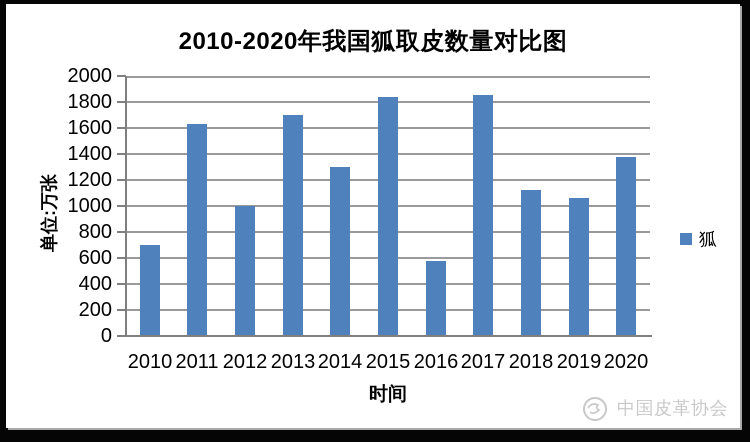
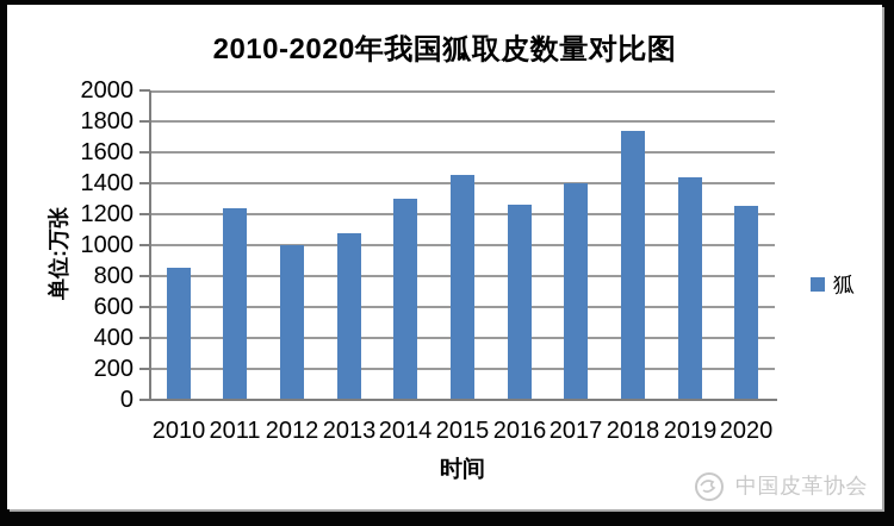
2010: 700 -> 850
2011: 1630 -> 1240
2013: 1700 -> 1080
2015: 1840 -> 1450
2016: 580 -> 1260
2017: 1850 -> 1400
2018: 1120 -> 1740
2019: 1060 -> 1440
2020: 1380 -> 1250
